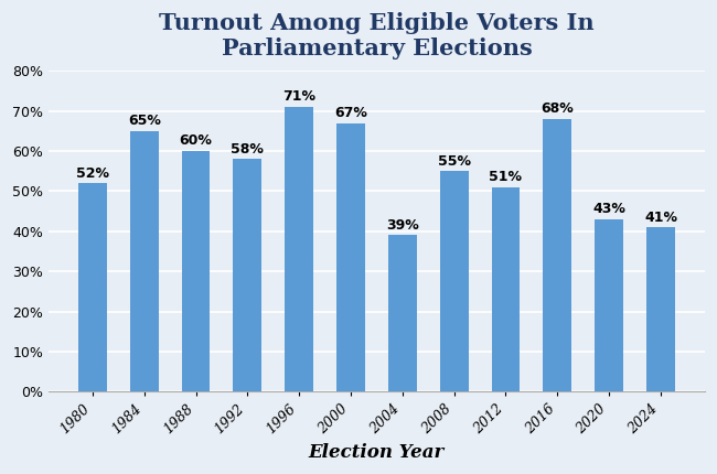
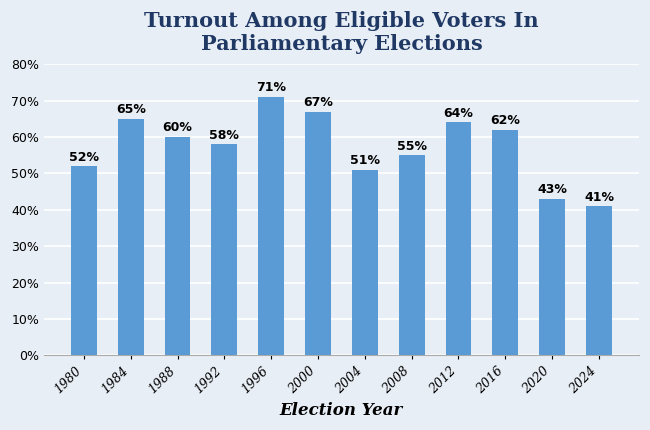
2004: 39% -> 51%
2012: 51% -> 64%
2016: 68% -> 62%
